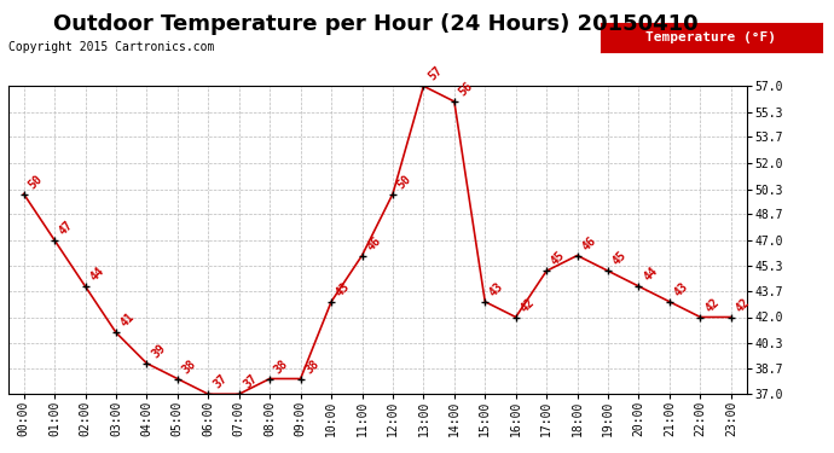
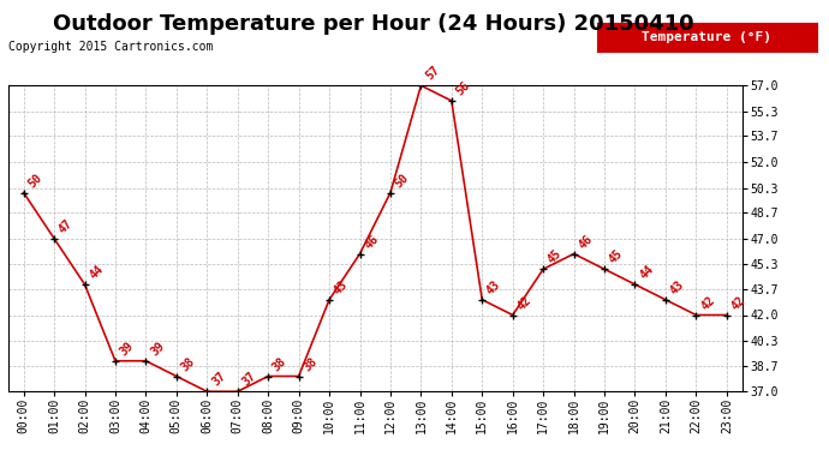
03:00: 41 -> 39
